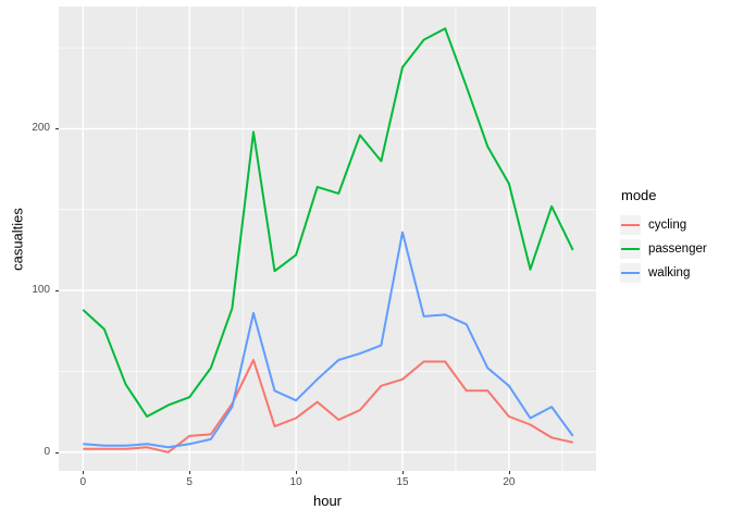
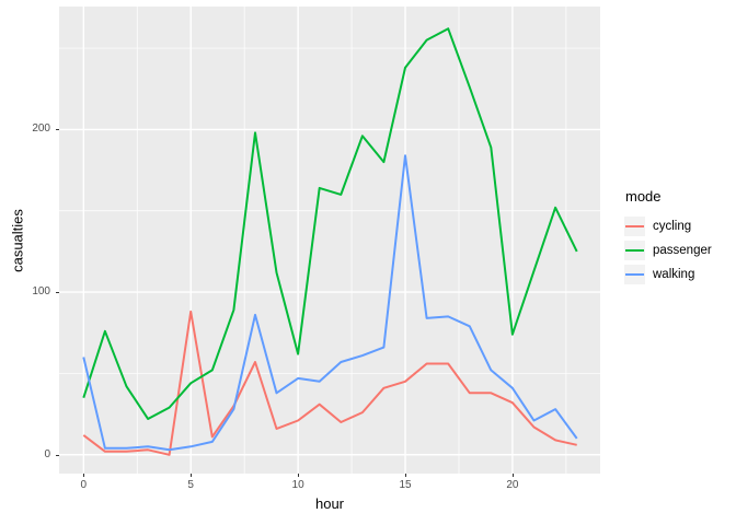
cycling/0: 2 -> 12
passenger/0: 88 -> 35
walking/0: 5 -> 60
cycling/5: 10 -> 88
passenger/5: 34 -> 44
passenger/10: 122 -> 62
walking/10: 32 -> 47
walking/15: 136 -> 184
cycling/20: 22 -> 32
passenger/20: 166 -> 74
